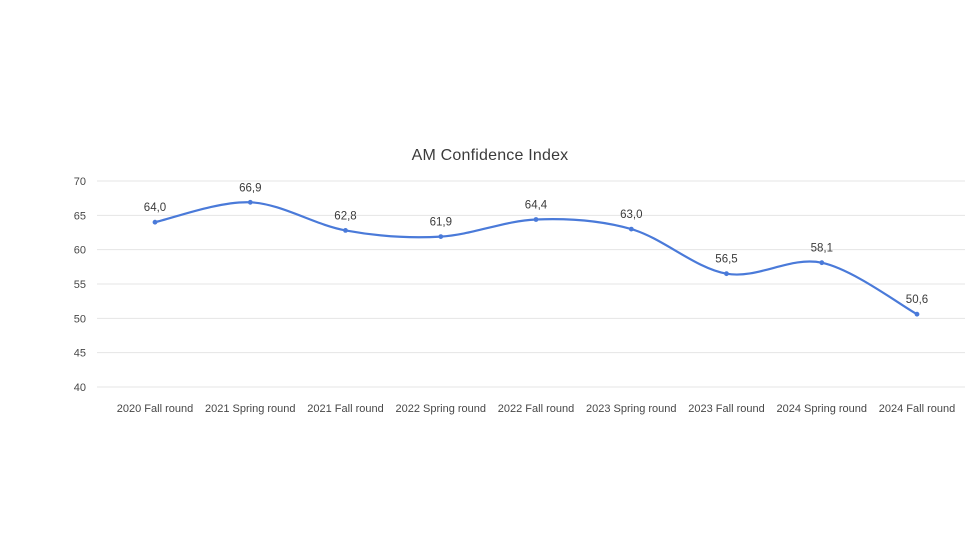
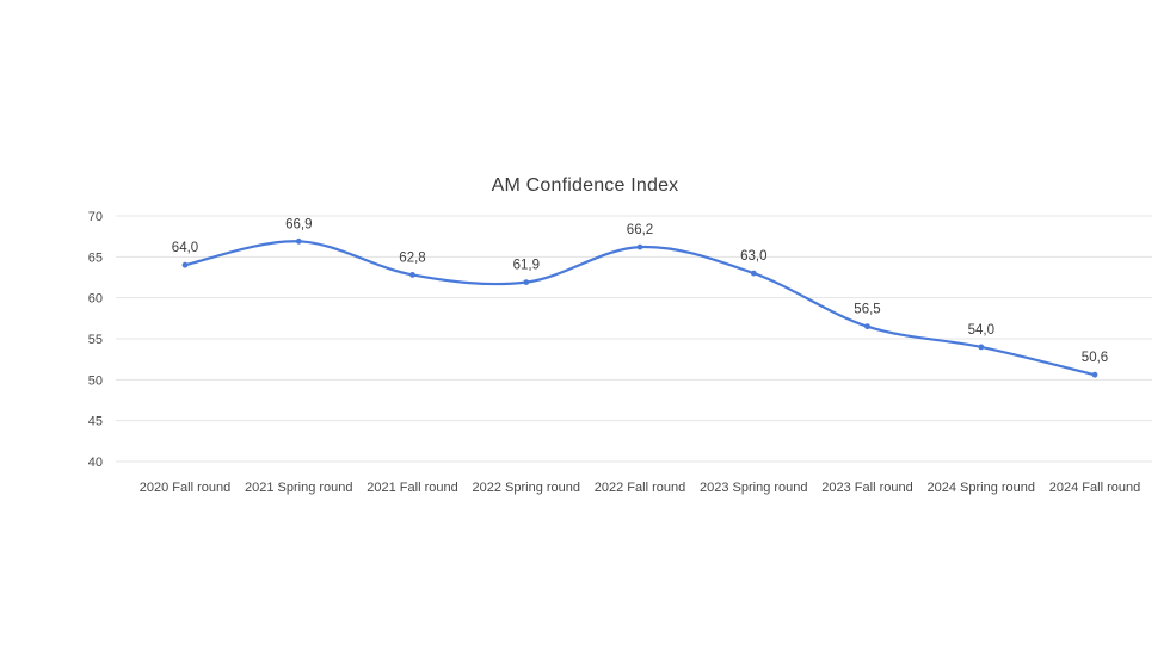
2022 Fall round: 64,4 -> 66,2
2024 Spring round: 58,1 -> 54,0
